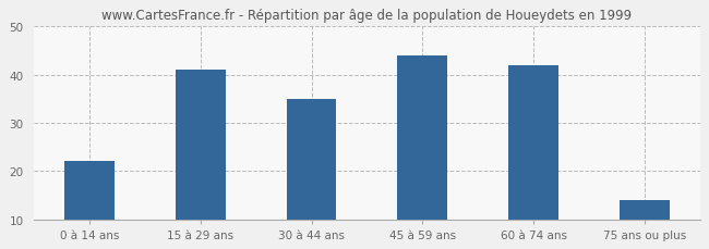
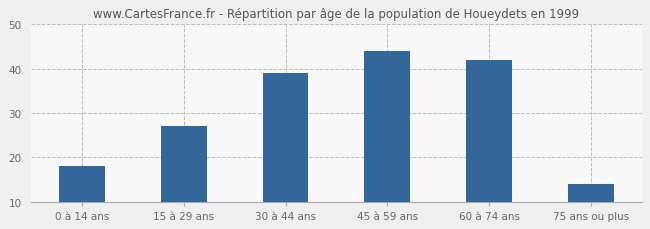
0 à 14 ans: 22 -> 18
15 à 29 ans: 41 -> 27
30 à 44 ans: 35 -> 39
